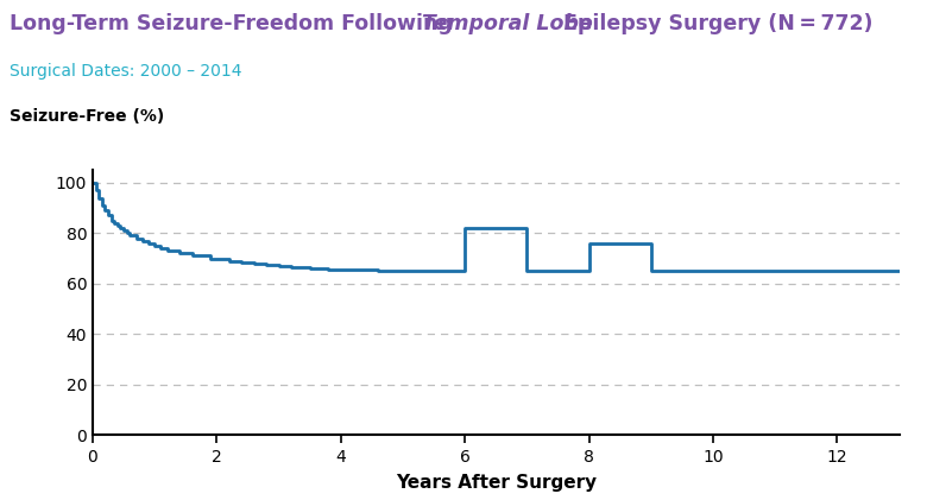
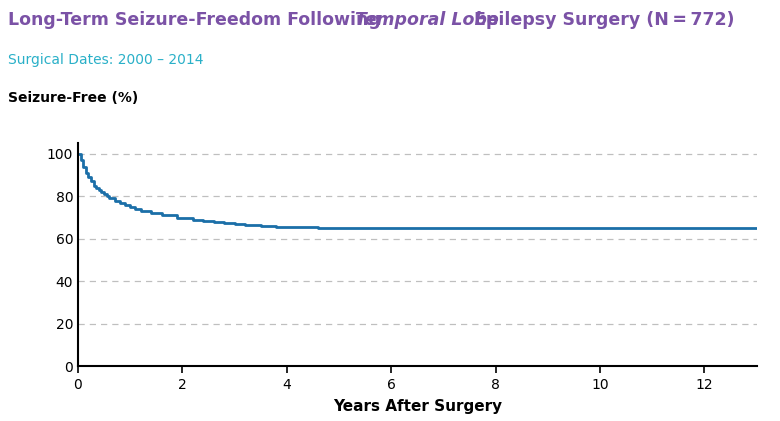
6: 82.0 -> 65.0
8: 76.0 -> 65.0
